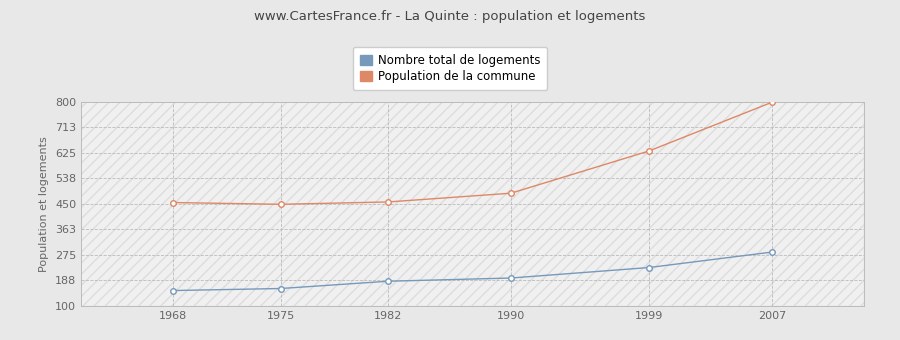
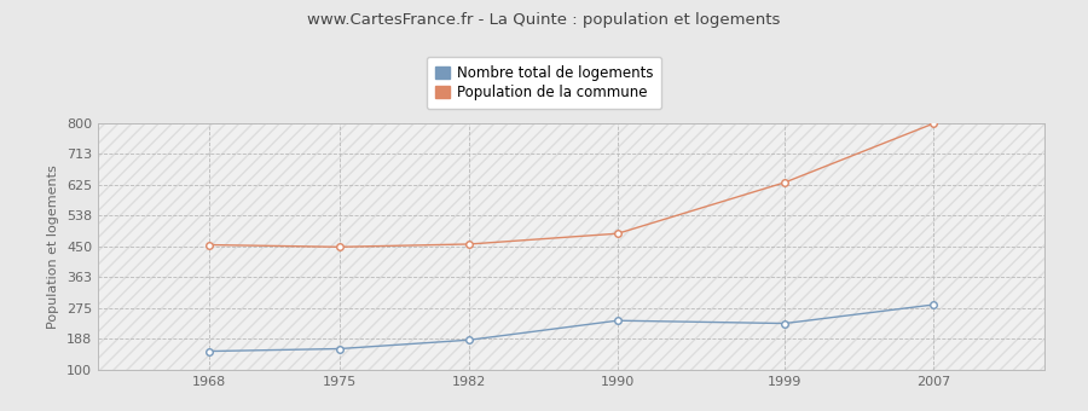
Nombre total de logements/1990: 196 -> 240
